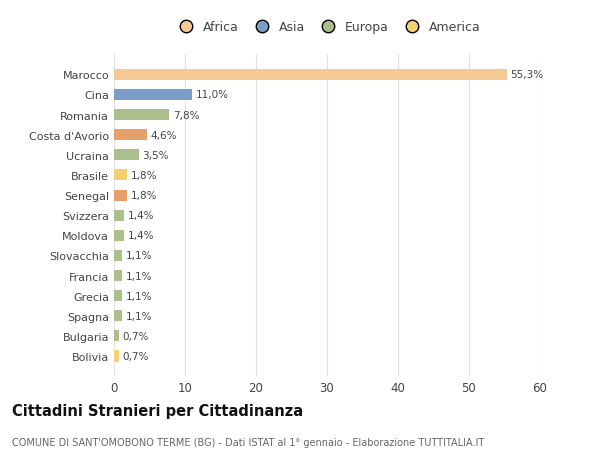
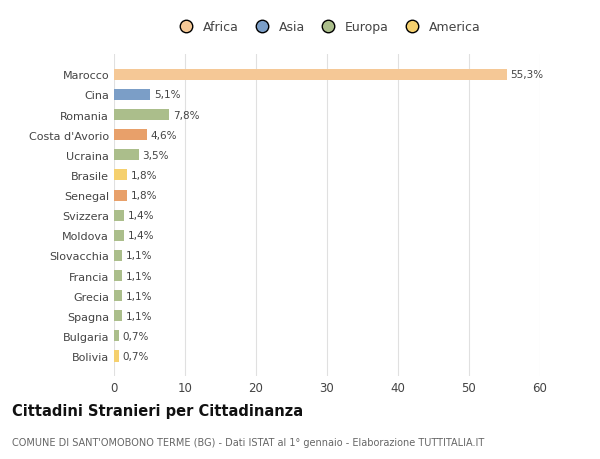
Cina: 11,0% -> 5,1%
